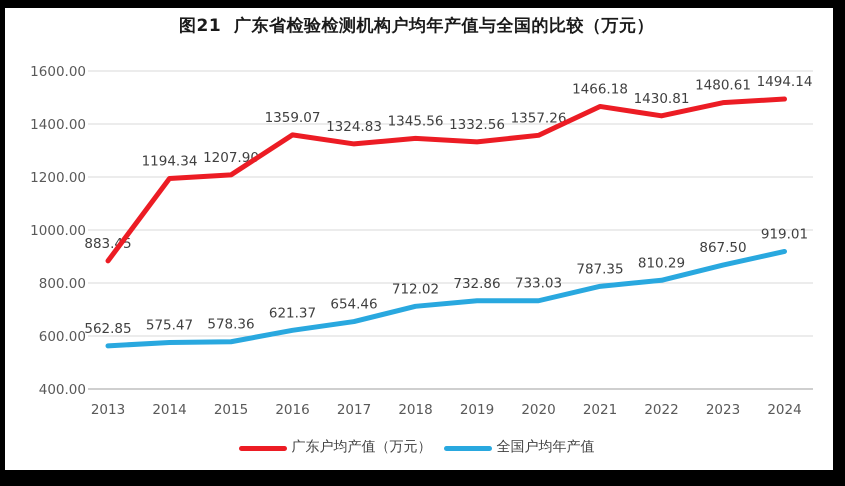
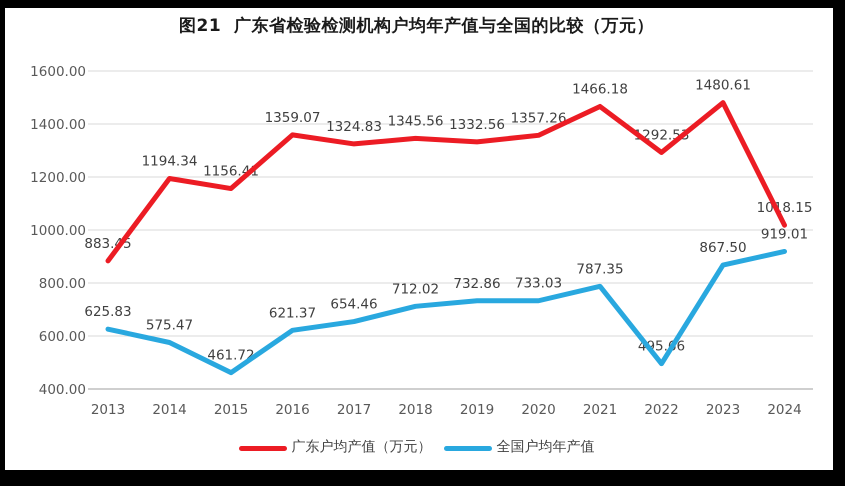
全国户均年产值/2013: 562.85 -> 625.83
广东户均产值（万元）/2015: 1207.90 -> 1156.41
全国户均年产值/2015: 578.36 -> 461.72
广东户均产值（万元）/2022: 1430.81 -> 1292.53
全国户均年产值/2022: 810.29 -> 495.66
广东户均产值（万元）/2024: 1494.14 -> 1018.15
